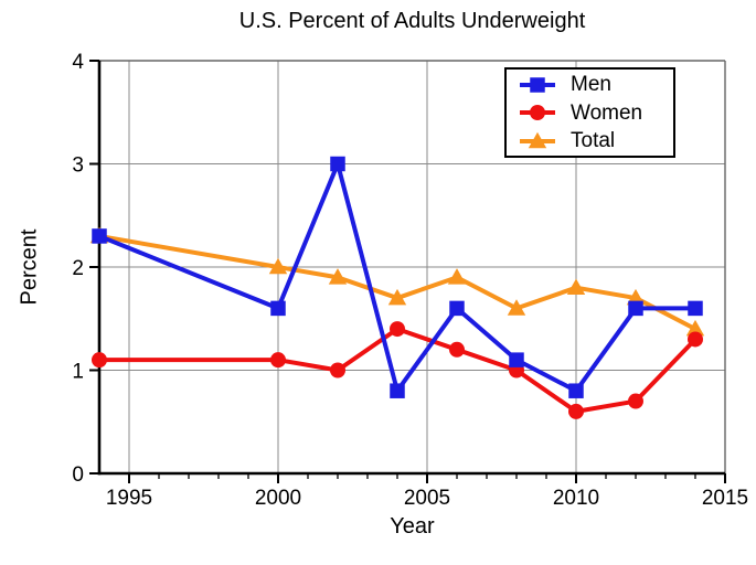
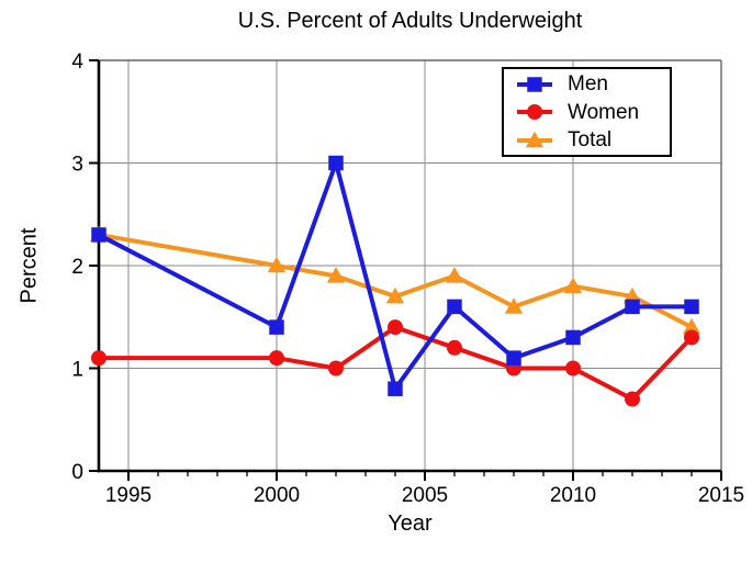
Men/2000: 1.6 -> 1.4
Men/2010: 0.8 -> 1.3
Women/2010: 0.6 -> 1.0
